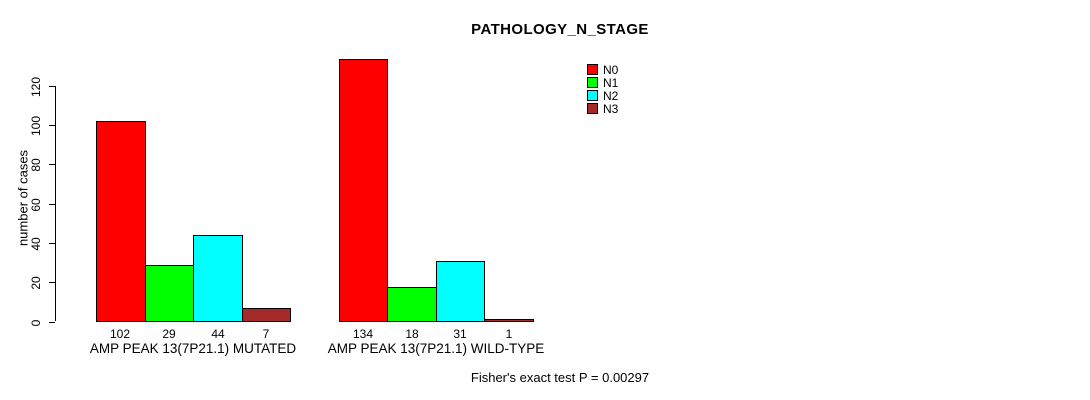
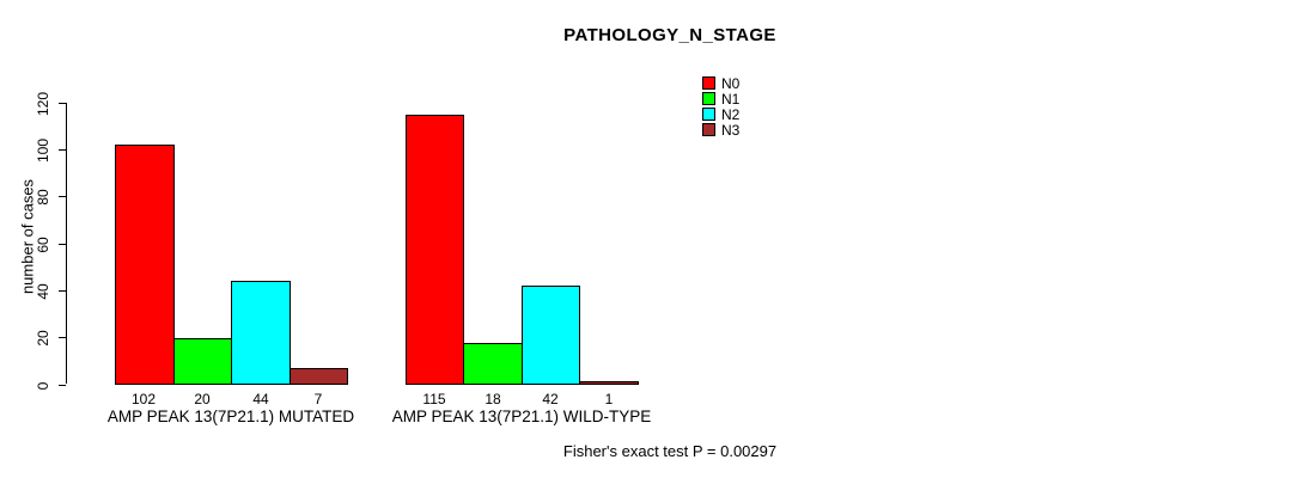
N1/AMP PEAK 13(7P21.1) MUTATED: 29 -> 20
N0/AMP PEAK 13(7P21.1) WILD-TYPE: 134 -> 115
N2/AMP PEAK 13(7P21.1) WILD-TYPE: 31 -> 42
